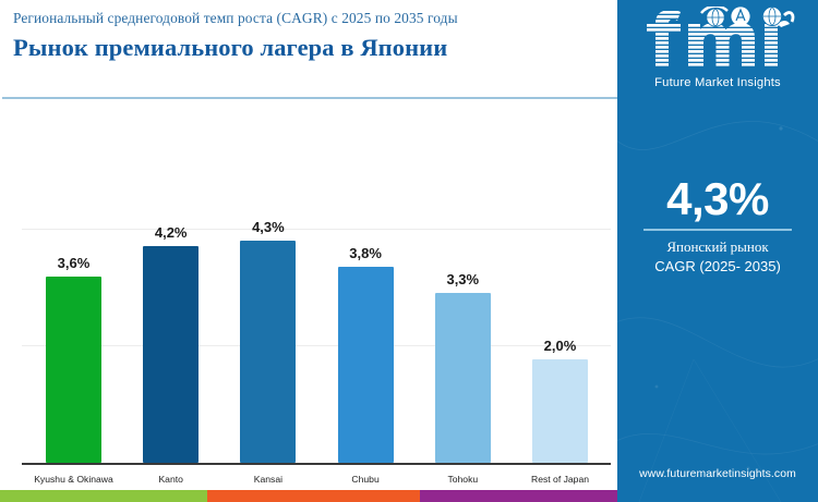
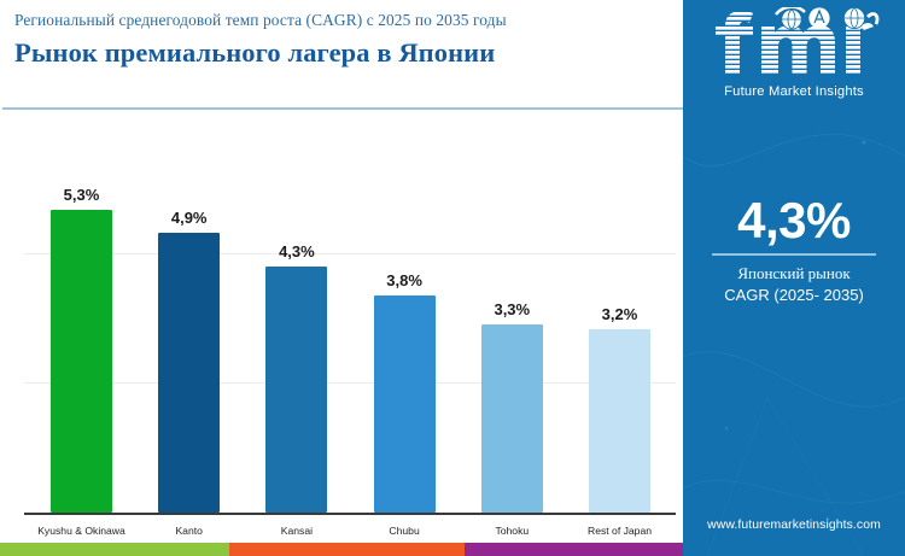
Kyushu & Okinawa: 3,6% -> 5,3%
Kanto: 4,2% -> 4,9%
Rest of Japan: 2,0% -> 3,2%
